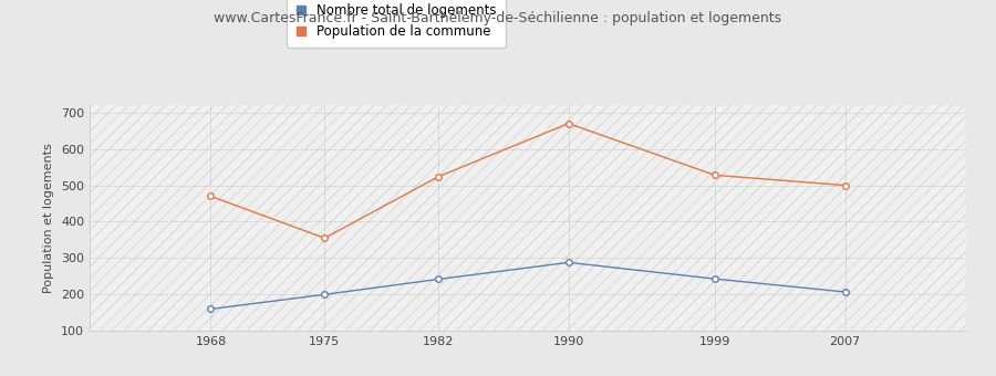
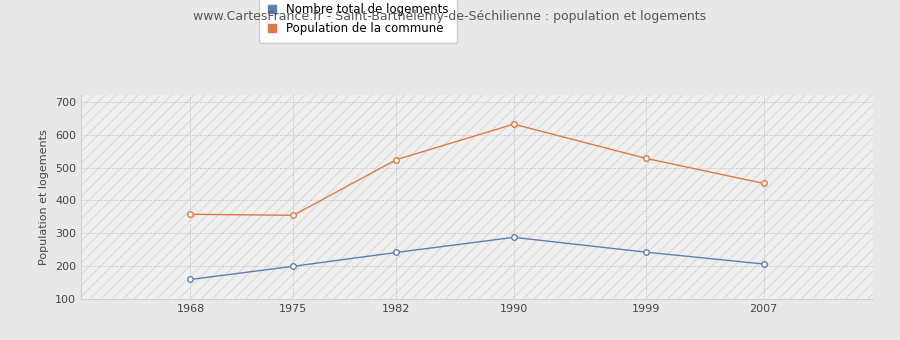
Population de la commune/1968: 470 -> 358
Population de la commune/1990: 670 -> 632
Population de la commune/2007: 500 -> 452
